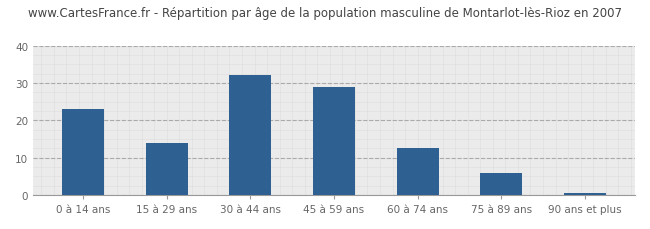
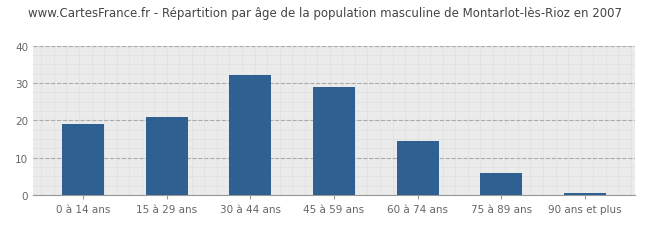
0 à 14 ans: 23.0 -> 19.0
15 à 29 ans: 14.0 -> 21.0
60 à 74 ans: 12.5 -> 14.5
